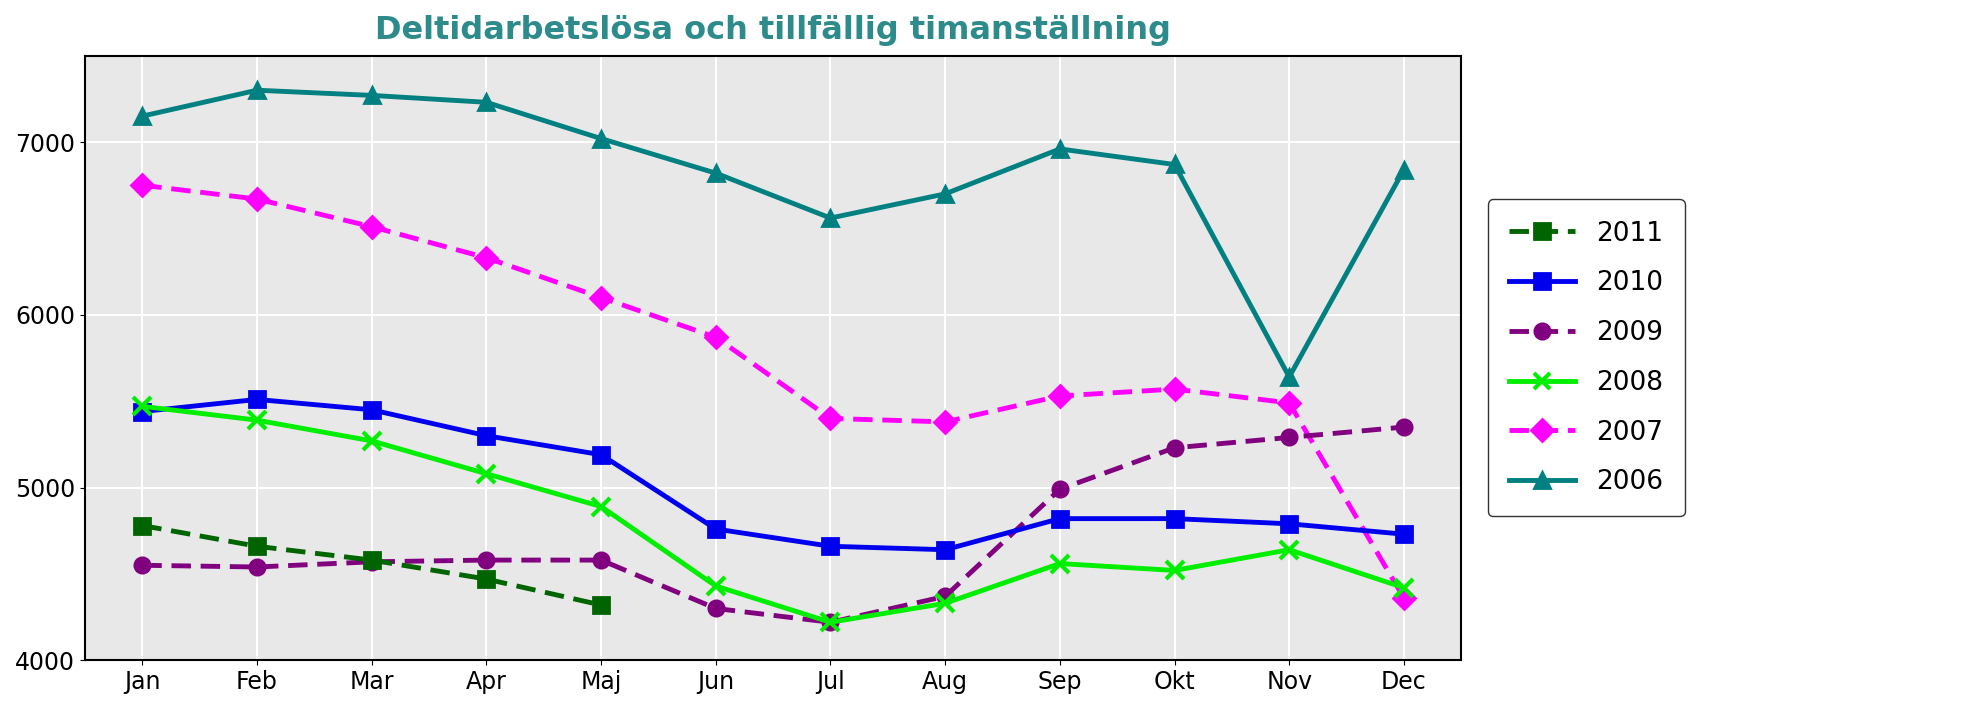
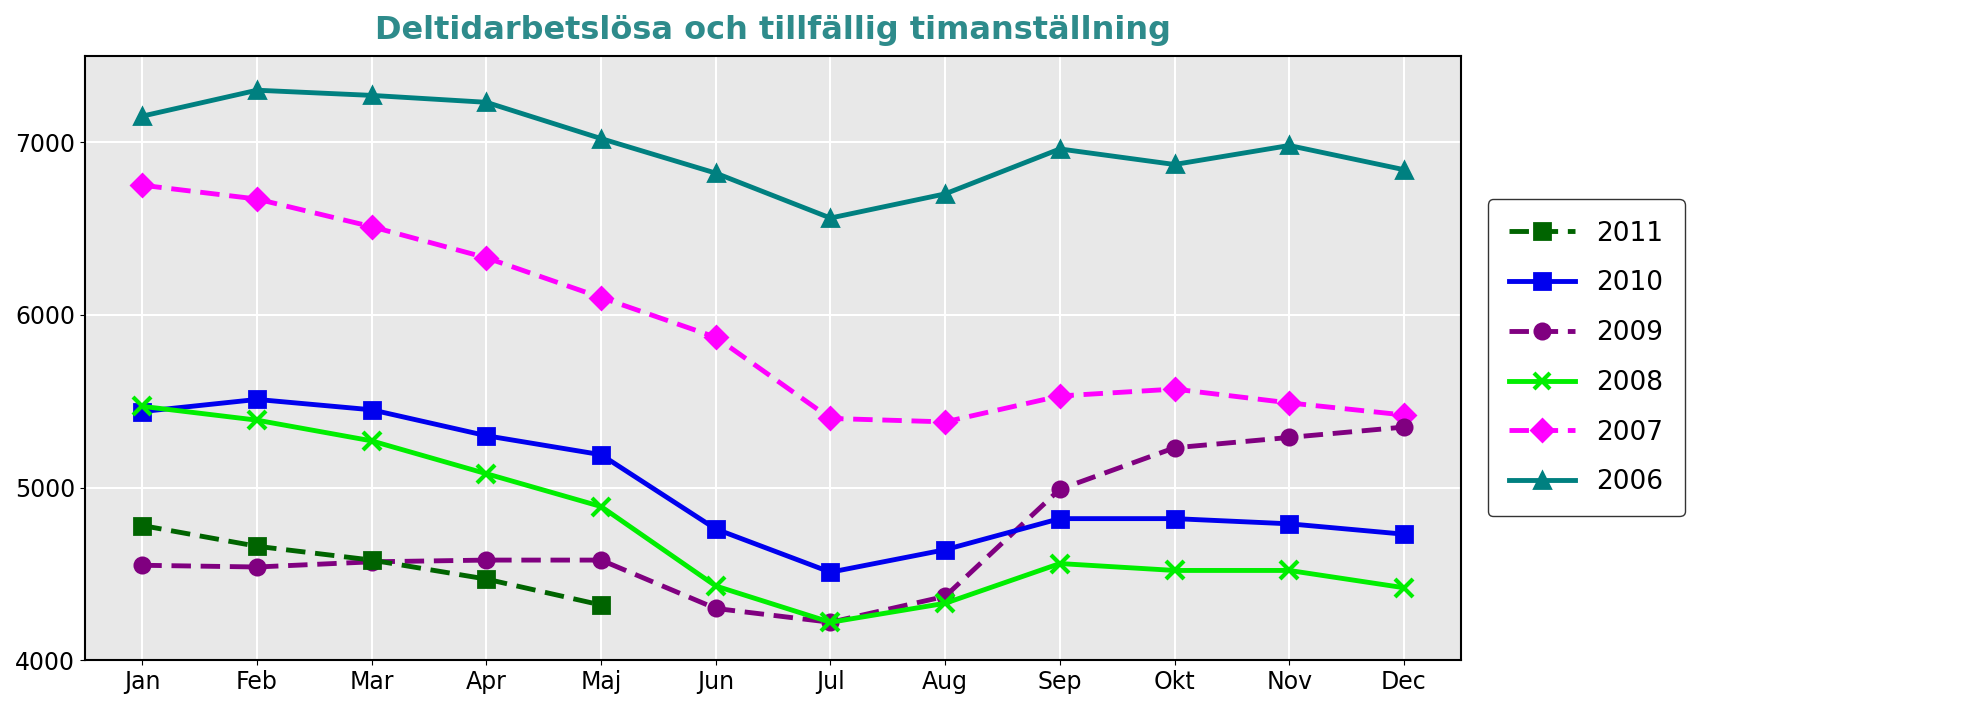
2010/Jul: 4660 -> 4510
2006/Nov: 5640 -> 6980
2008/Nov: 4640 -> 4520
2007/Dec: 4360 -> 5420
